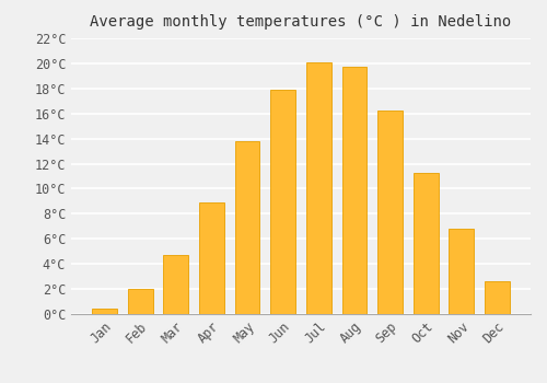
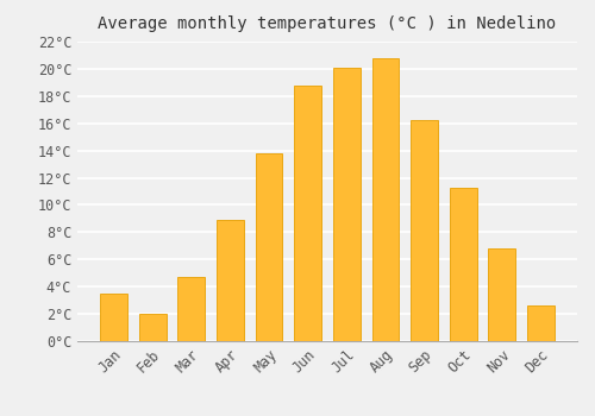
Jan: 0.4°C -> 3.5°C
Jun: 17.9°C -> 18.8°C
Aug: 19.7°C -> 20.8°C
